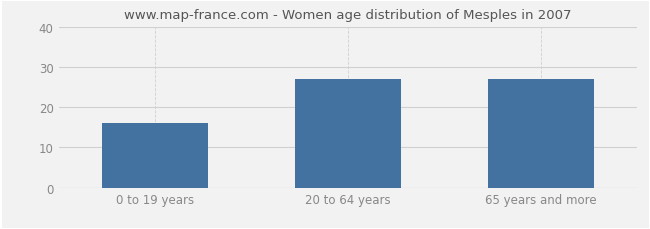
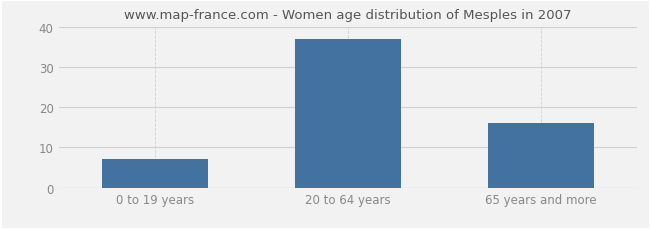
0 to 19 years: 16 -> 7
20 to 64 years: 27 -> 37
65 years and more: 27 -> 16
